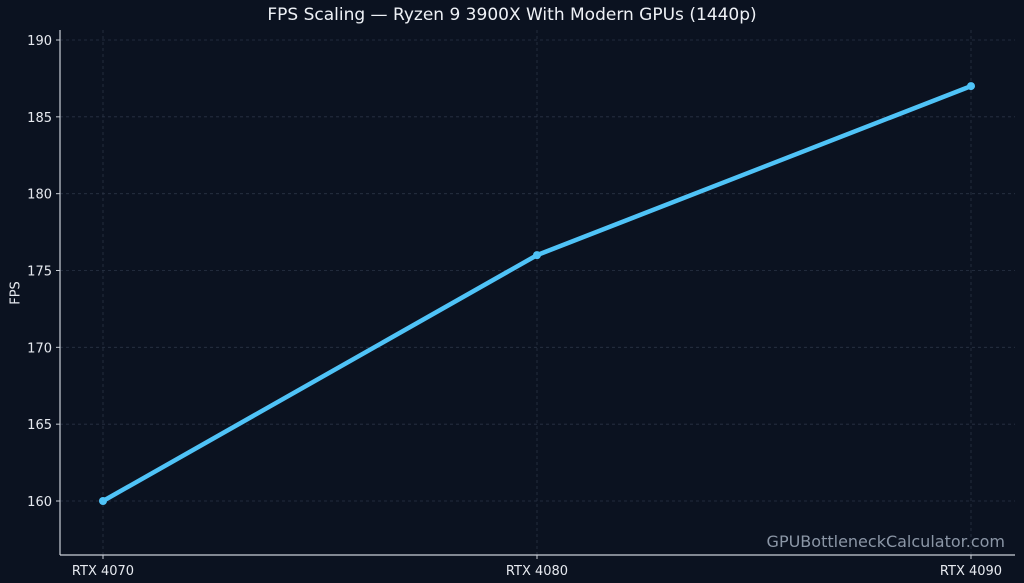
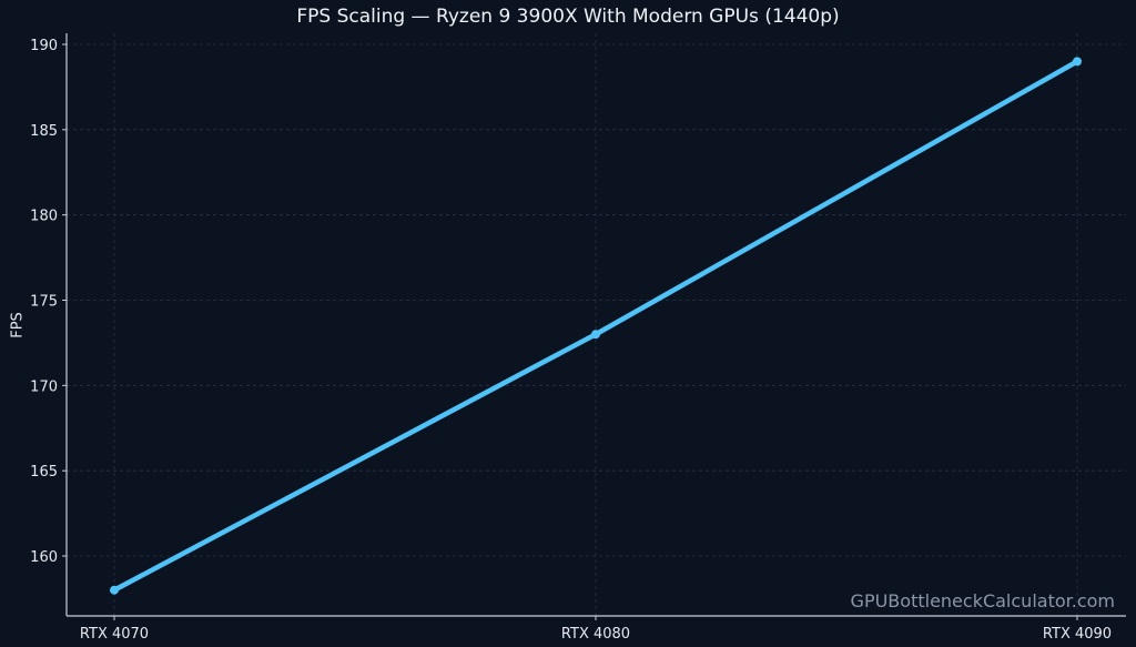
RTX 4070: 160 -> 158
RTX 4080: 176 -> 173
RTX 4090: 187 -> 189
